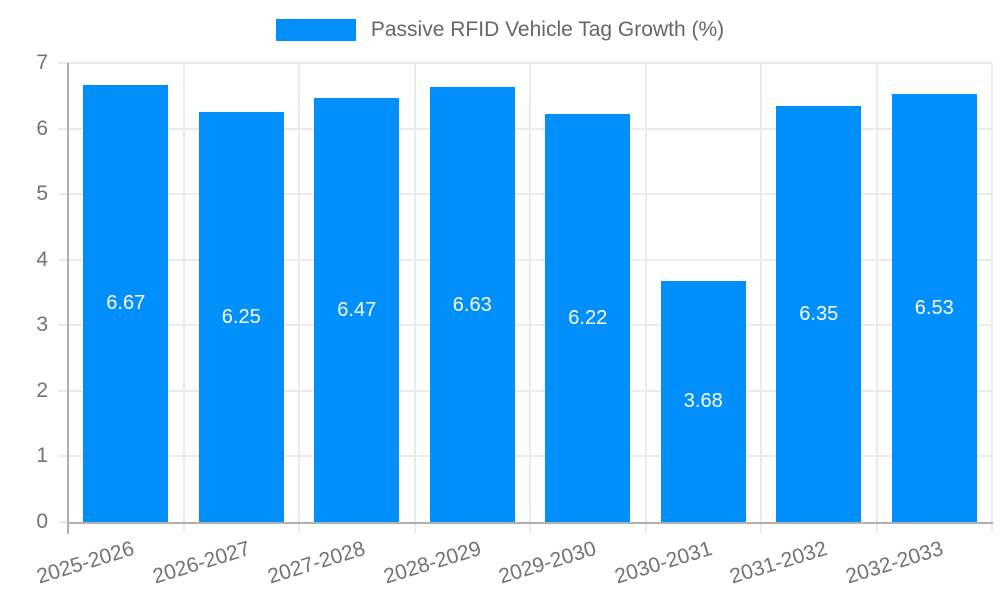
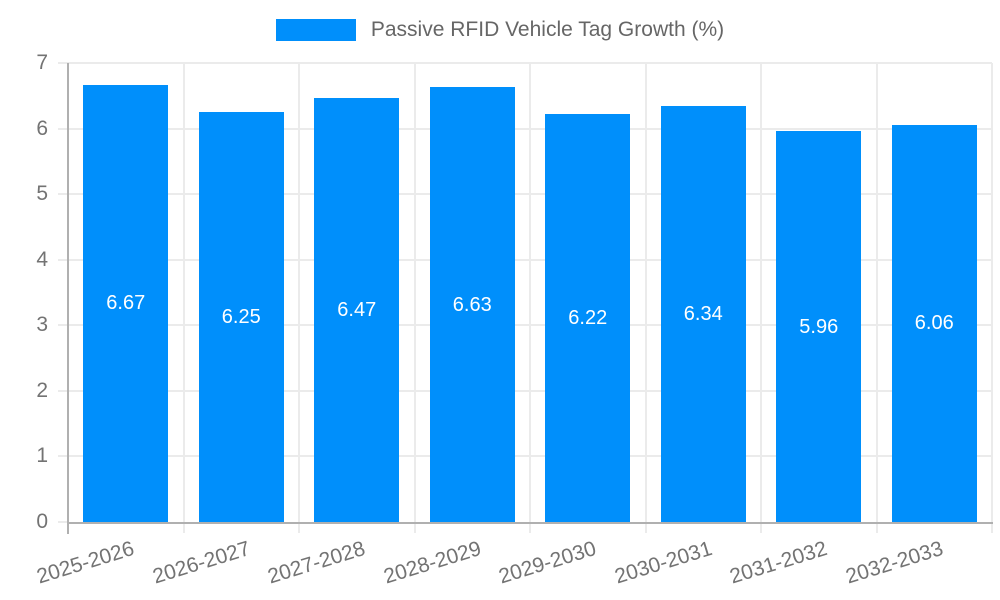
2030-2031: 3.68 -> 6.34
2031-2032: 6.35 -> 5.96
2032-2033: 6.53 -> 6.06
